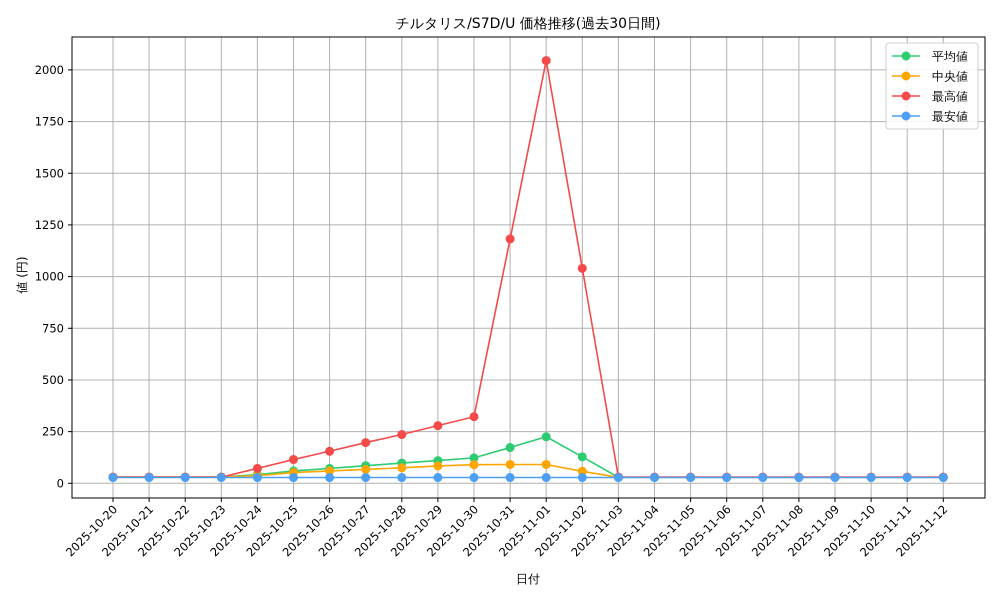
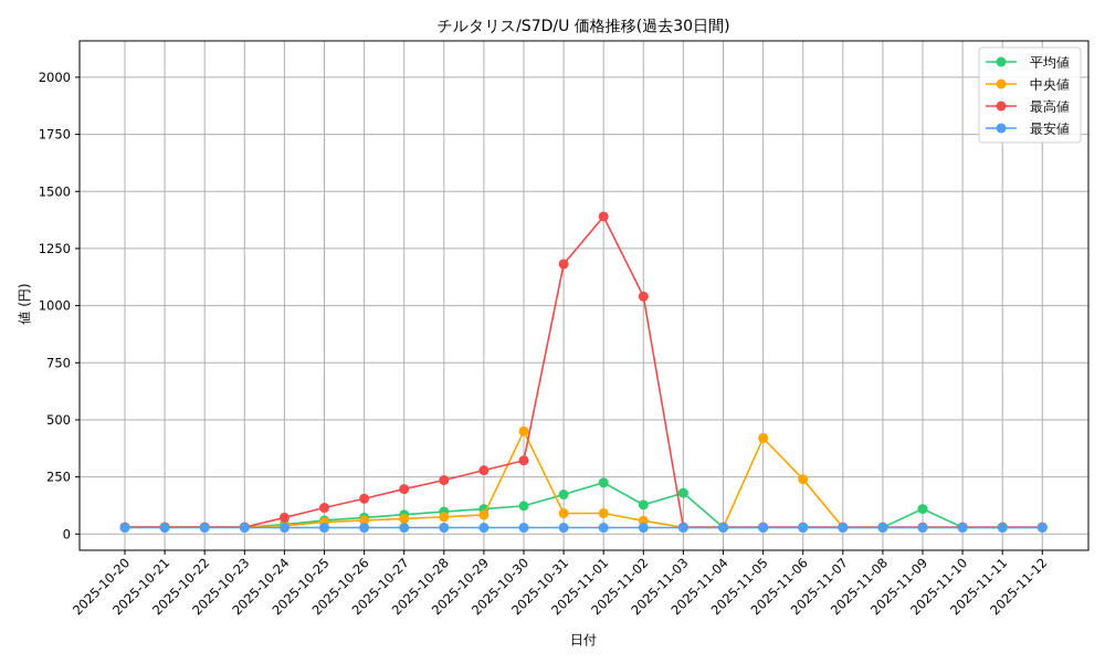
中央値/2025-10-30: 90 -> 450
最高値/2025-11-01: 2040 -> 1390
平均値/2025-11-03: 30 -> 180
中央値/2025-11-05: 30 -> 420
中央値/2025-11-06: 30 -> 240
平均値/2025-11-09: 30 -> 110
